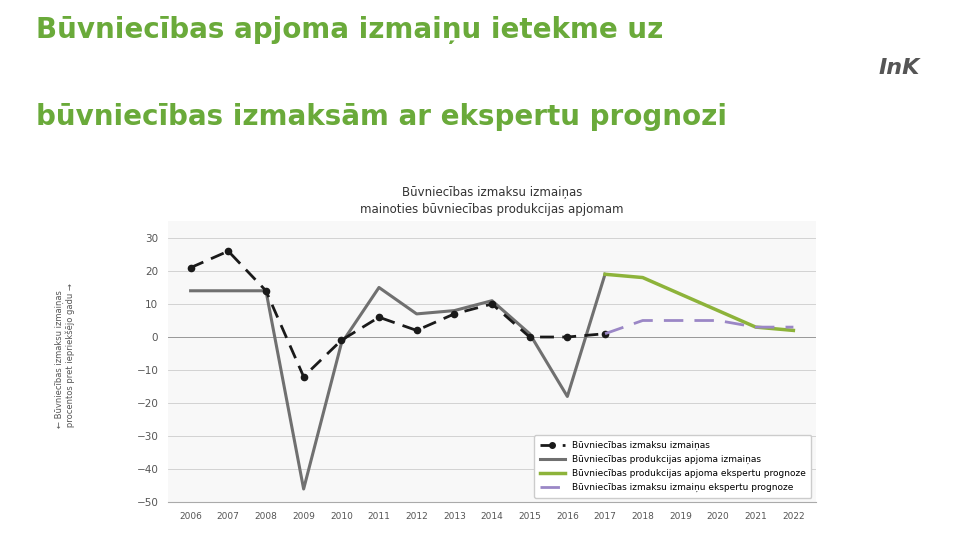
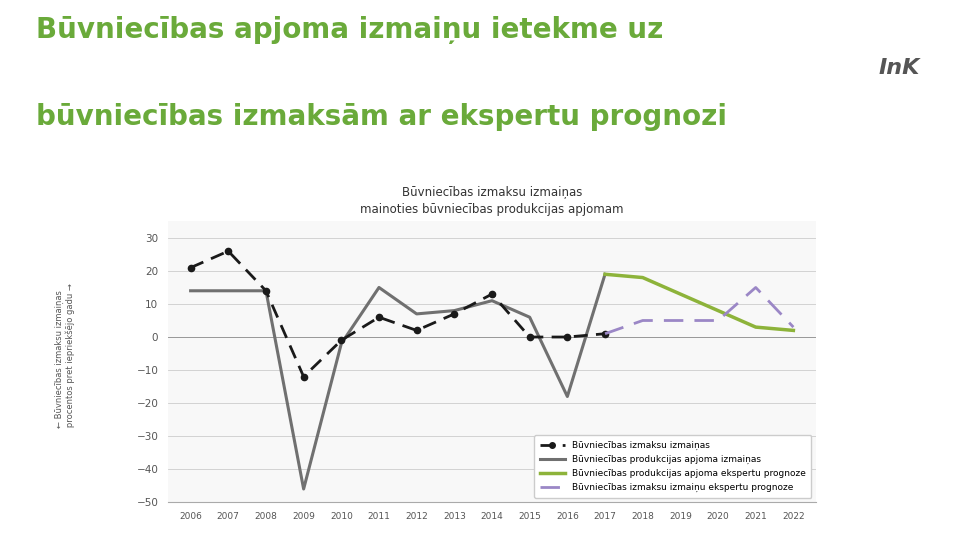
Būvniecības izmaksu izmaiņas/2014: 10 -> 13
Būvniecības produkcijas apjoma izmaiņas/2015: 1 -> 6
Būvniecības izmaksu izmaiņu ekspertu prognoze/2021: 3 -> 15
